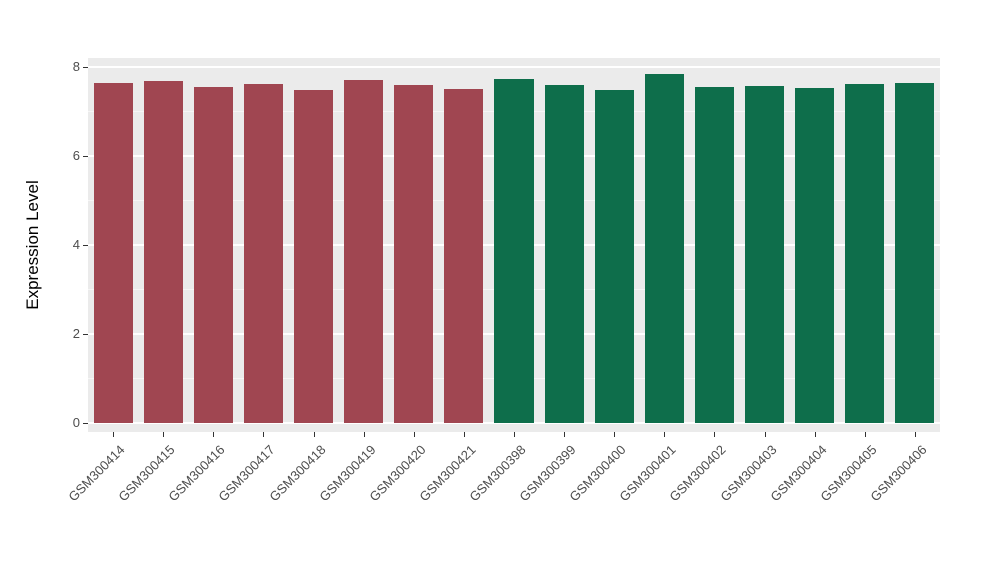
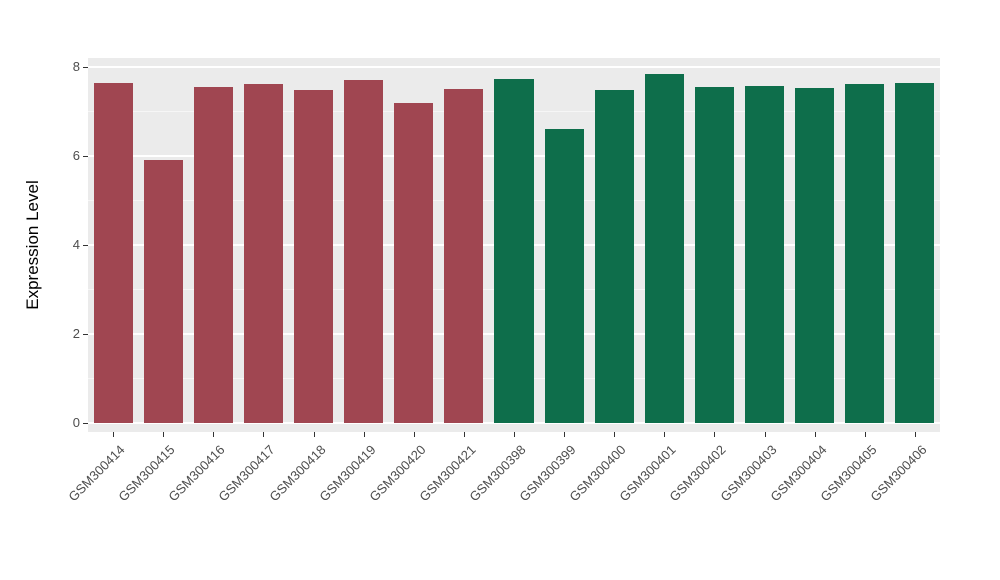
GSM300415: 7.7 -> 5.9
GSM300420: 7.6 -> 7.2
GSM300399: 7.6 -> 6.6
